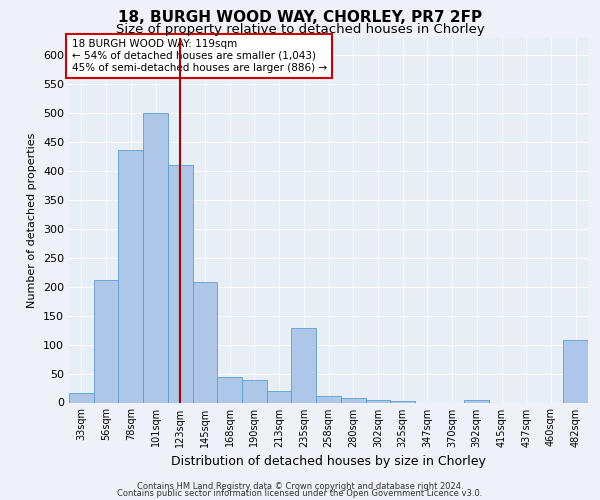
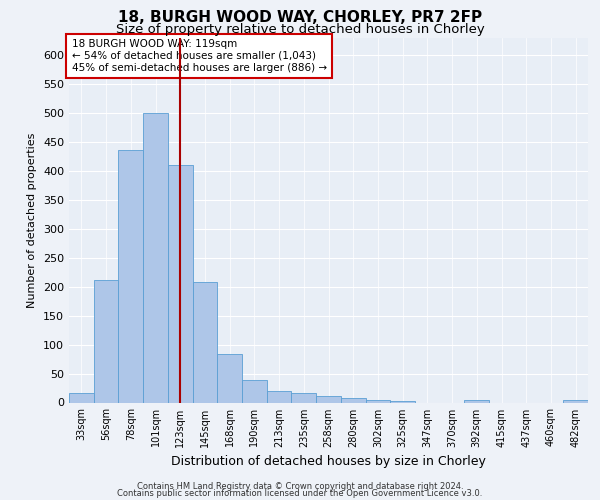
168sqm: 44 -> 83
235sqm: 128 -> 17
482sqm: 108 -> 5
